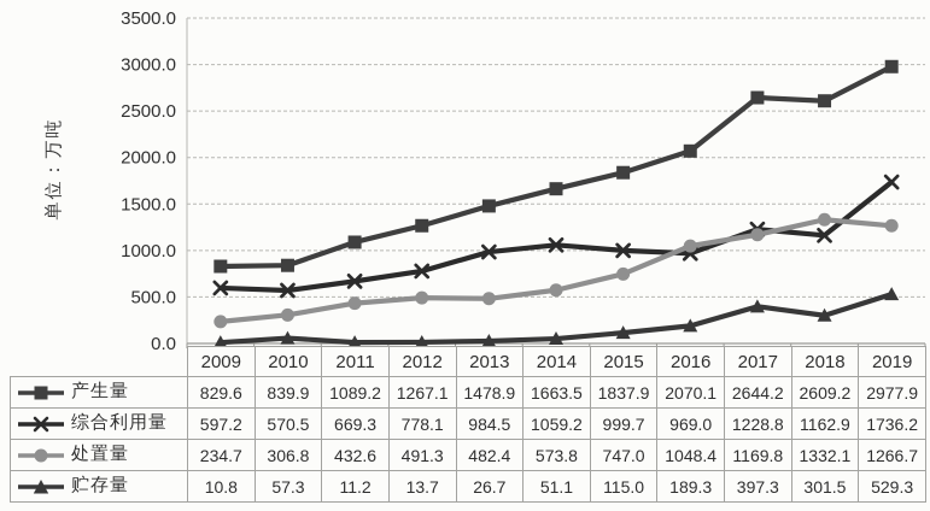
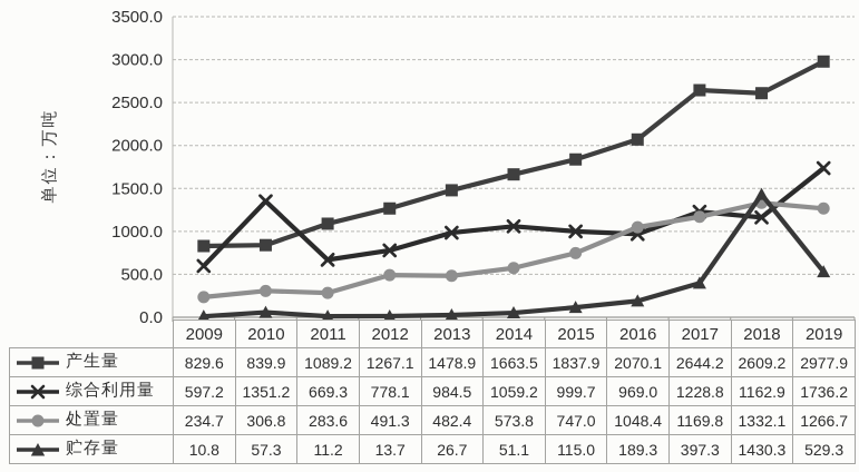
综合利用量/2010: 570.5 -> 1351.2
处置量/2011: 432.6 -> 283.6
贮存量/2018: 301.5 -> 1430.3
